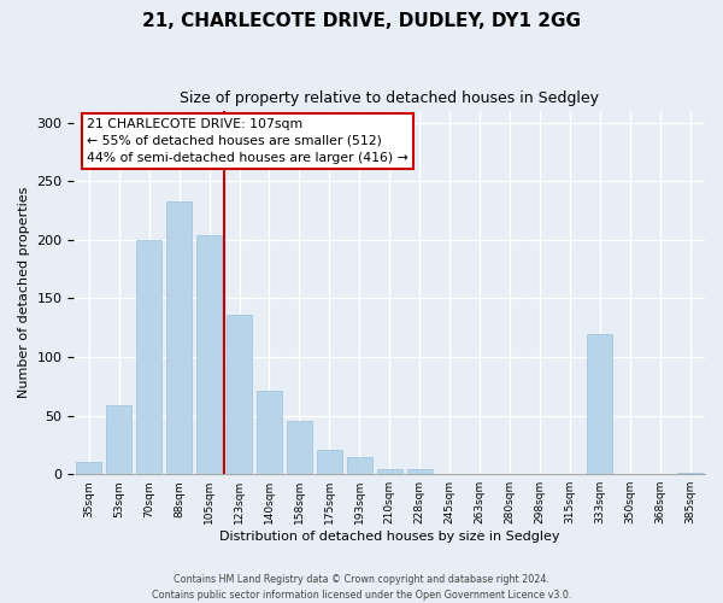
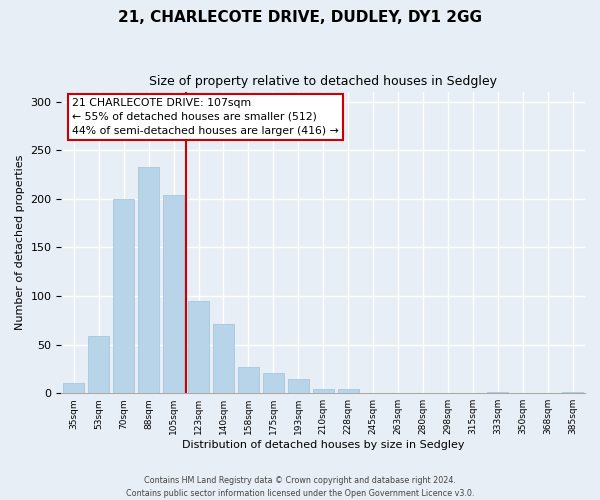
123sqm: 136 -> 95
158sqm: 46 -> 27
333sqm: 120 -> 1
